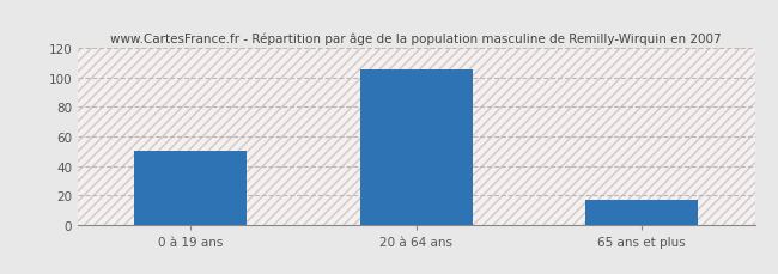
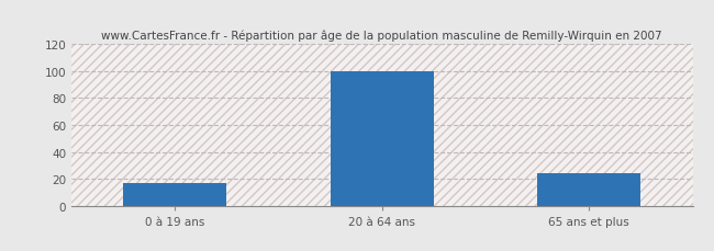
0 à 19 ans: 50 -> 17
20 à 64 ans: 106 -> 100
65 ans et plus: 17 -> 24
